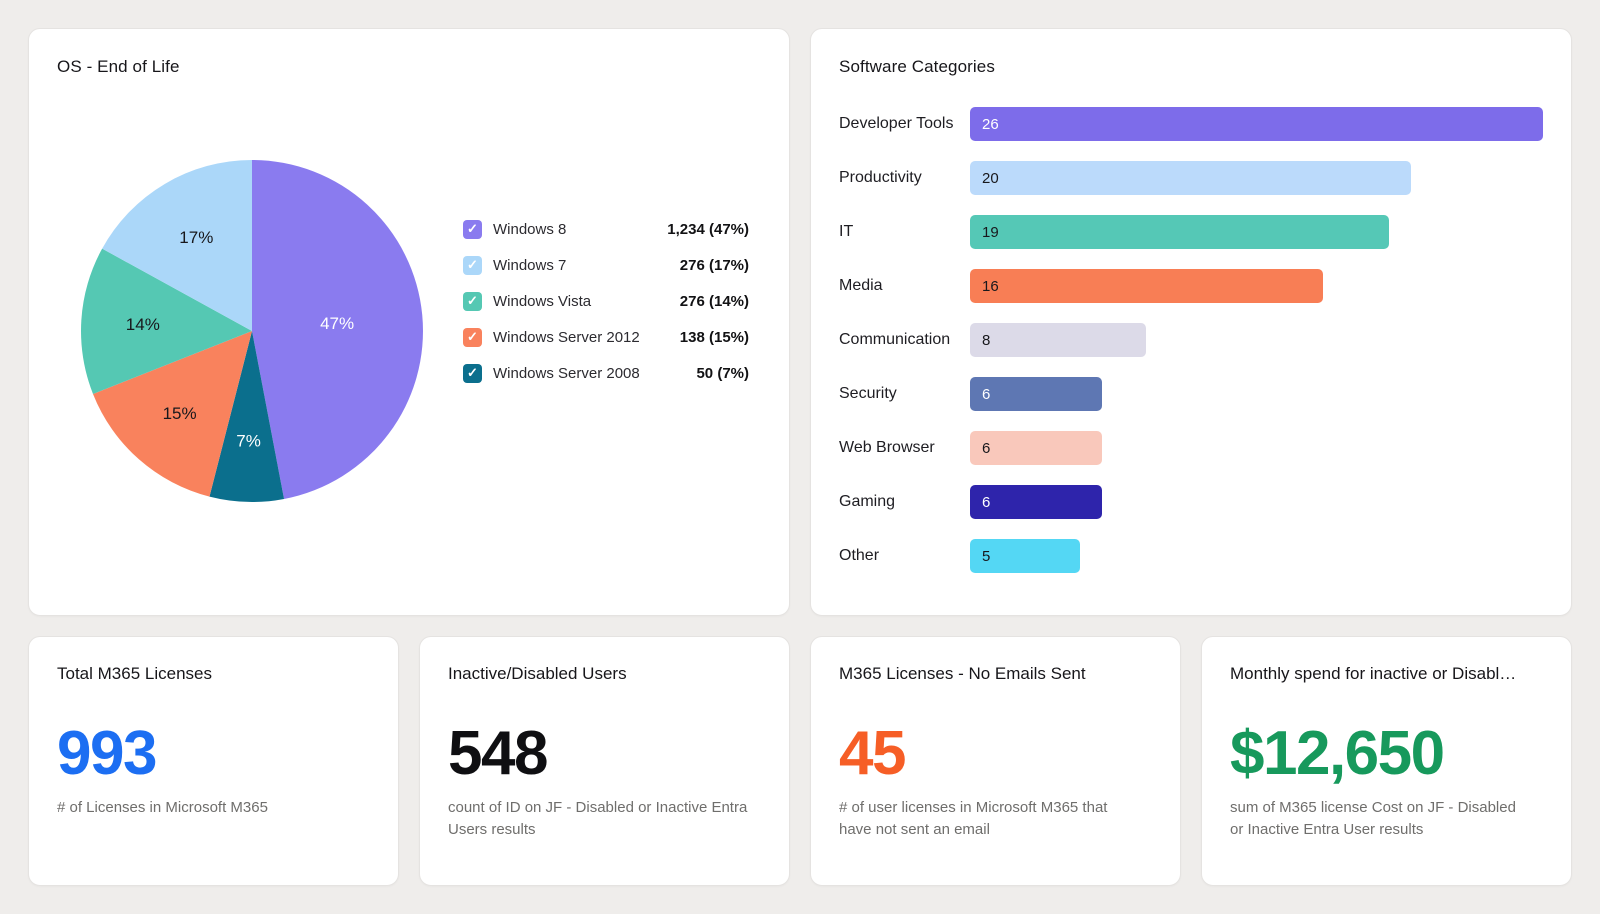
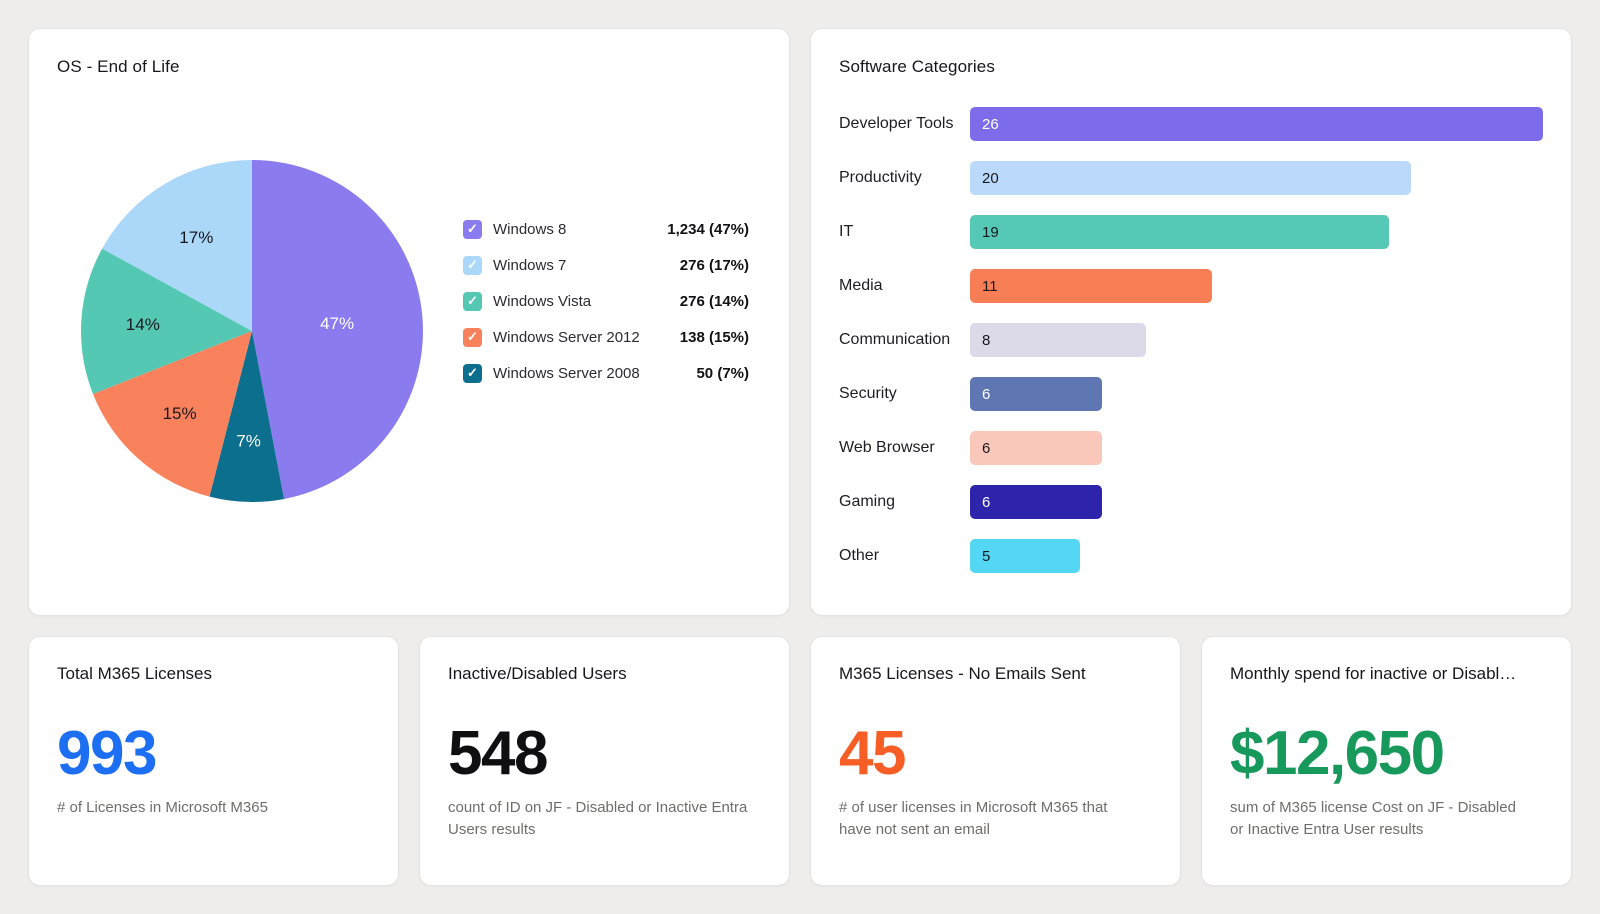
Software Categories/Media: 16 -> 11
